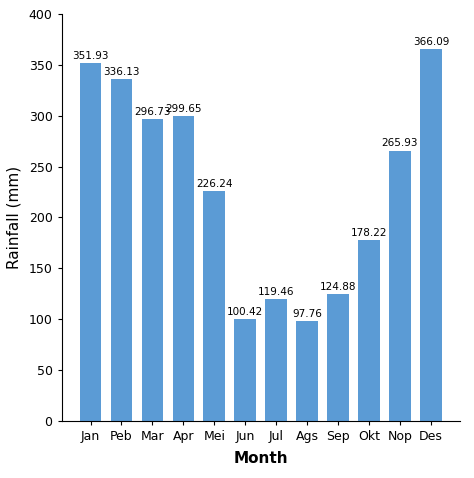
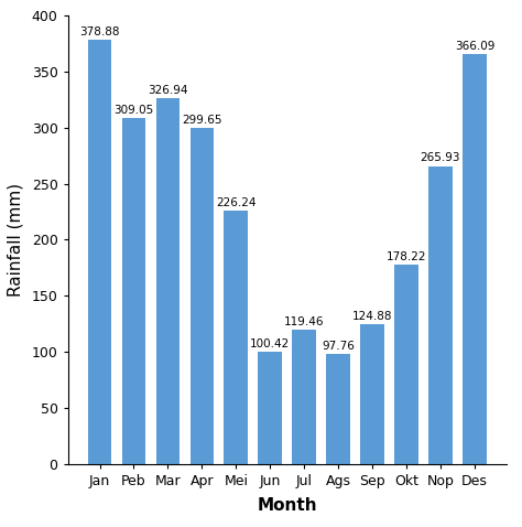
Jan: 351.93 -> 378.88
Peb: 336.13 -> 309.05
Mar: 296.73 -> 326.94
